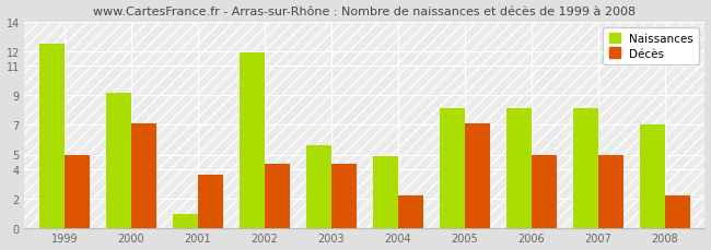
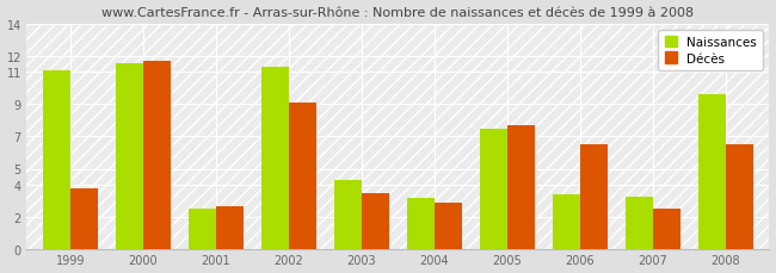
Naissances/1999: 12.5 -> 11.1
Décès/1999: 5.0 -> 3.8
Naissances/2000: 9.2 -> 11.5
Décès/2000: 7.1 -> 11.7
Naissances/2001: 1.0 -> 2.5
Décès/2001: 3.6 -> 2.7
Naissances/2002: 11.9 -> 11.3
Décès/2002: 4.4 -> 9.1
Naissances/2003: 5.6 -> 4.3
Décès/2003: 4.4 -> 3.5
Naissances/2004: 4.9 -> 3.2
Décès/2004: 2.2 -> 2.9
Naissances/2005: 8.1 -> 7.5
Décès/2005: 7.1 -> 7.7
Naissances/2006: 8.1 -> 3.4
Décès/2006: 5.0 -> 6.5
Naissances/2007: 8.1 -> 3.3
Décès/2007: 5.0 -> 2.5
Naissances/2008: 7.0 -> 9.6
Décès/2008: 2.2 -> 6.5
